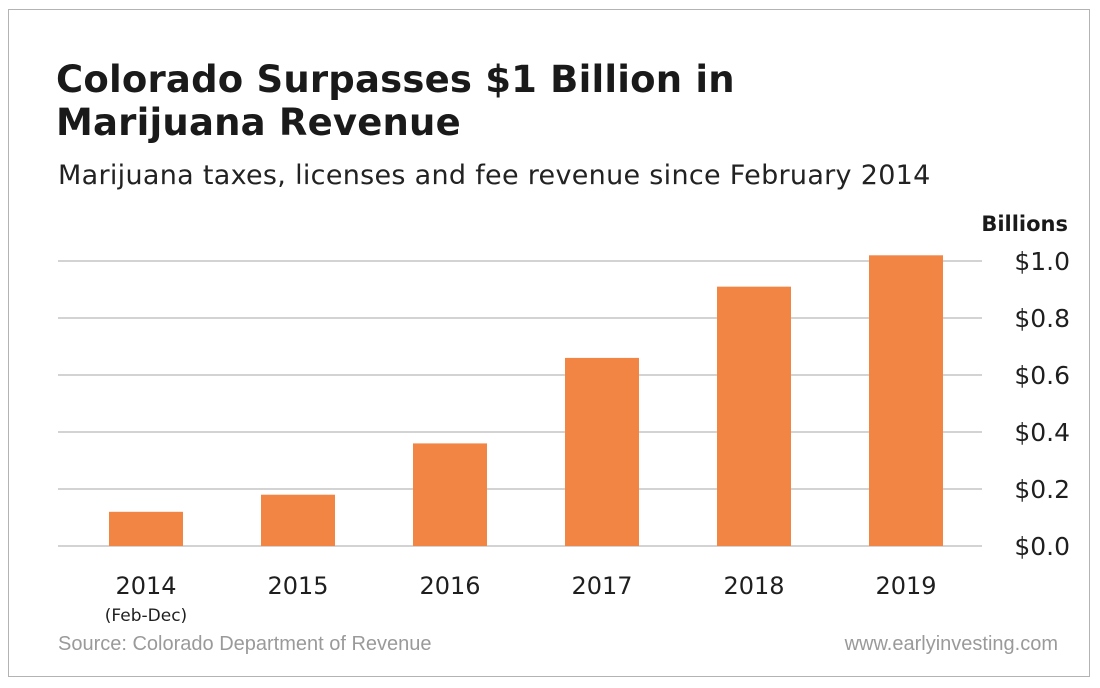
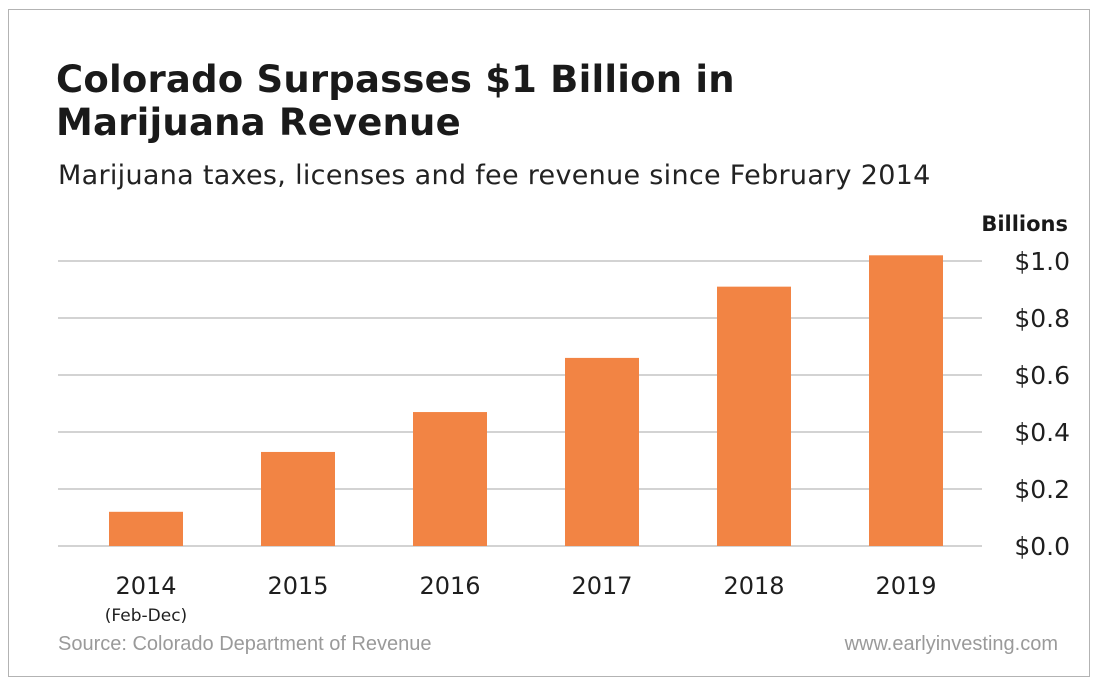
2015: $0.18 -> $0.33
2016: $0.36 -> $0.47
